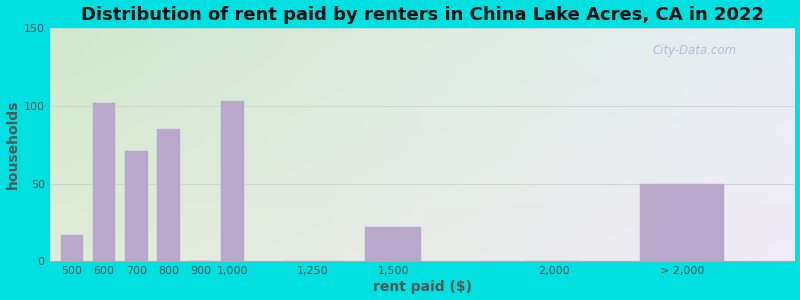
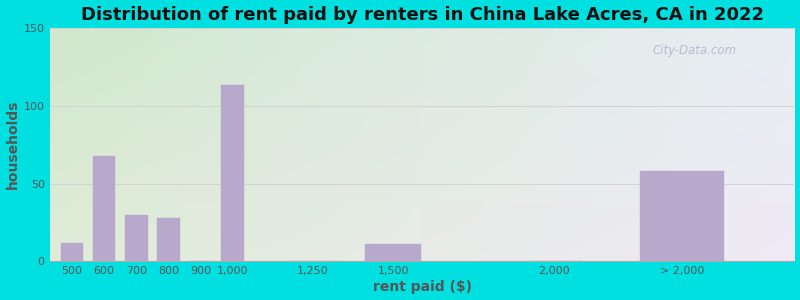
500: 17 -> 12
600: 102 -> 68
700: 71 -> 30
800: 85 -> 28
1,000: 103 -> 113
1,500: 22 -> 11
> 2,000: 50 -> 58
